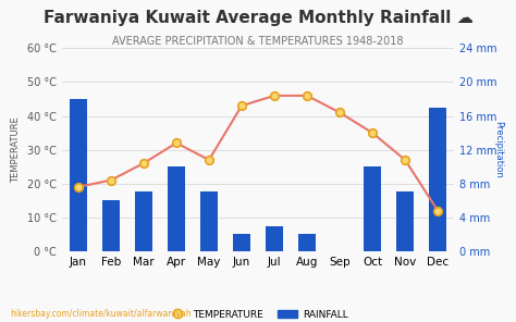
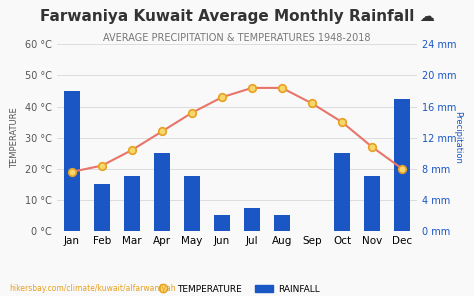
TEMPERATURE/May: 27 °C -> 38 °C
TEMPERATURE/Dec: 12 °C -> 20 °C
